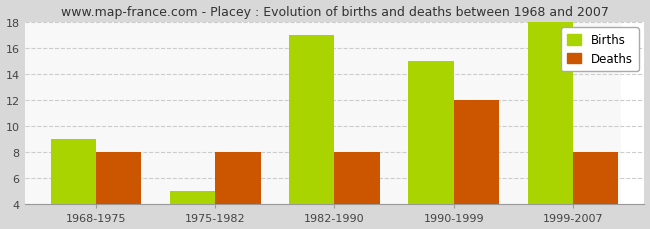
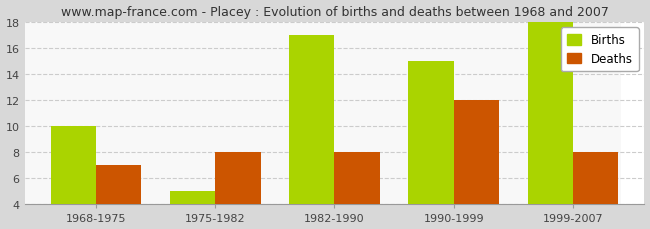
Births/1968-1975: 9 -> 10
Deaths/1968-1975: 8 -> 7
